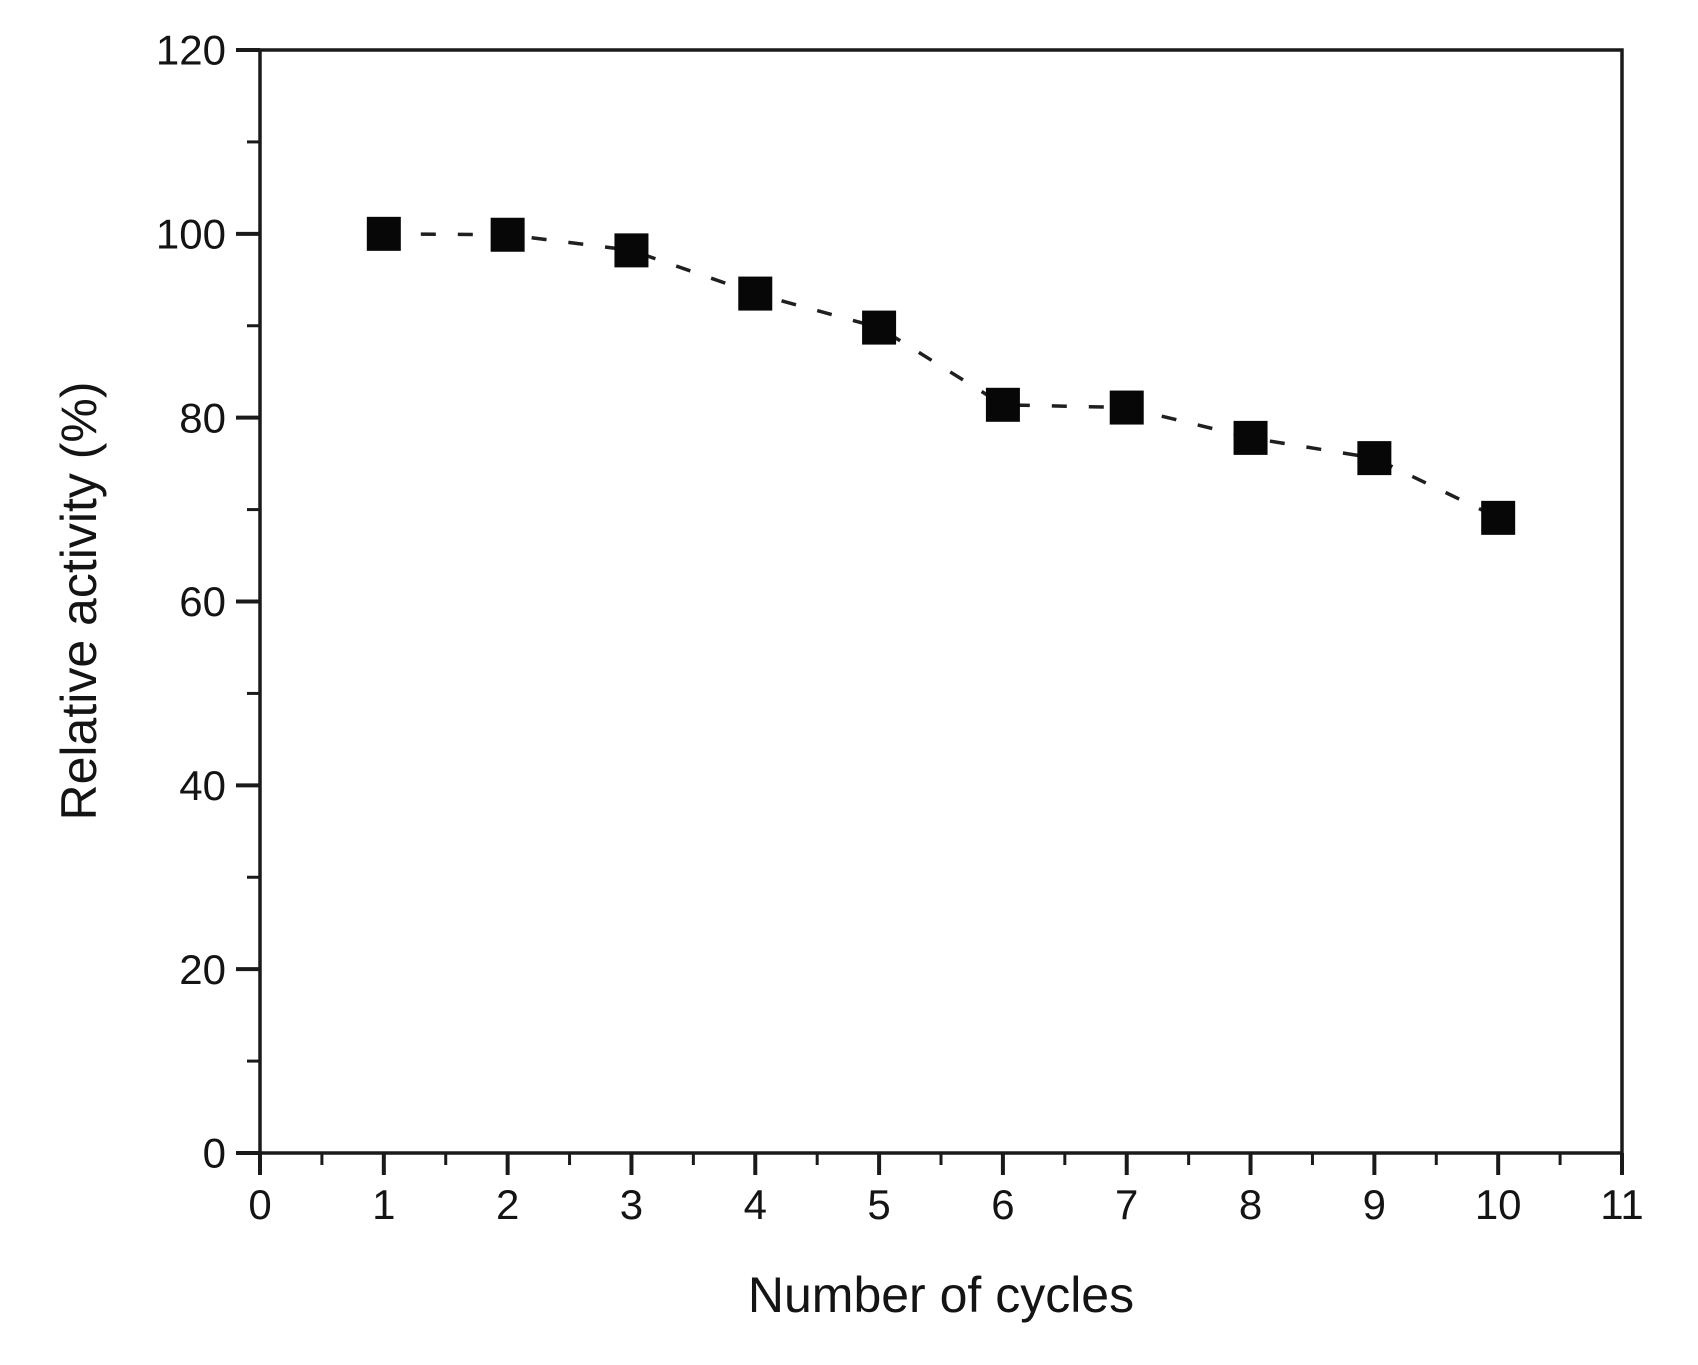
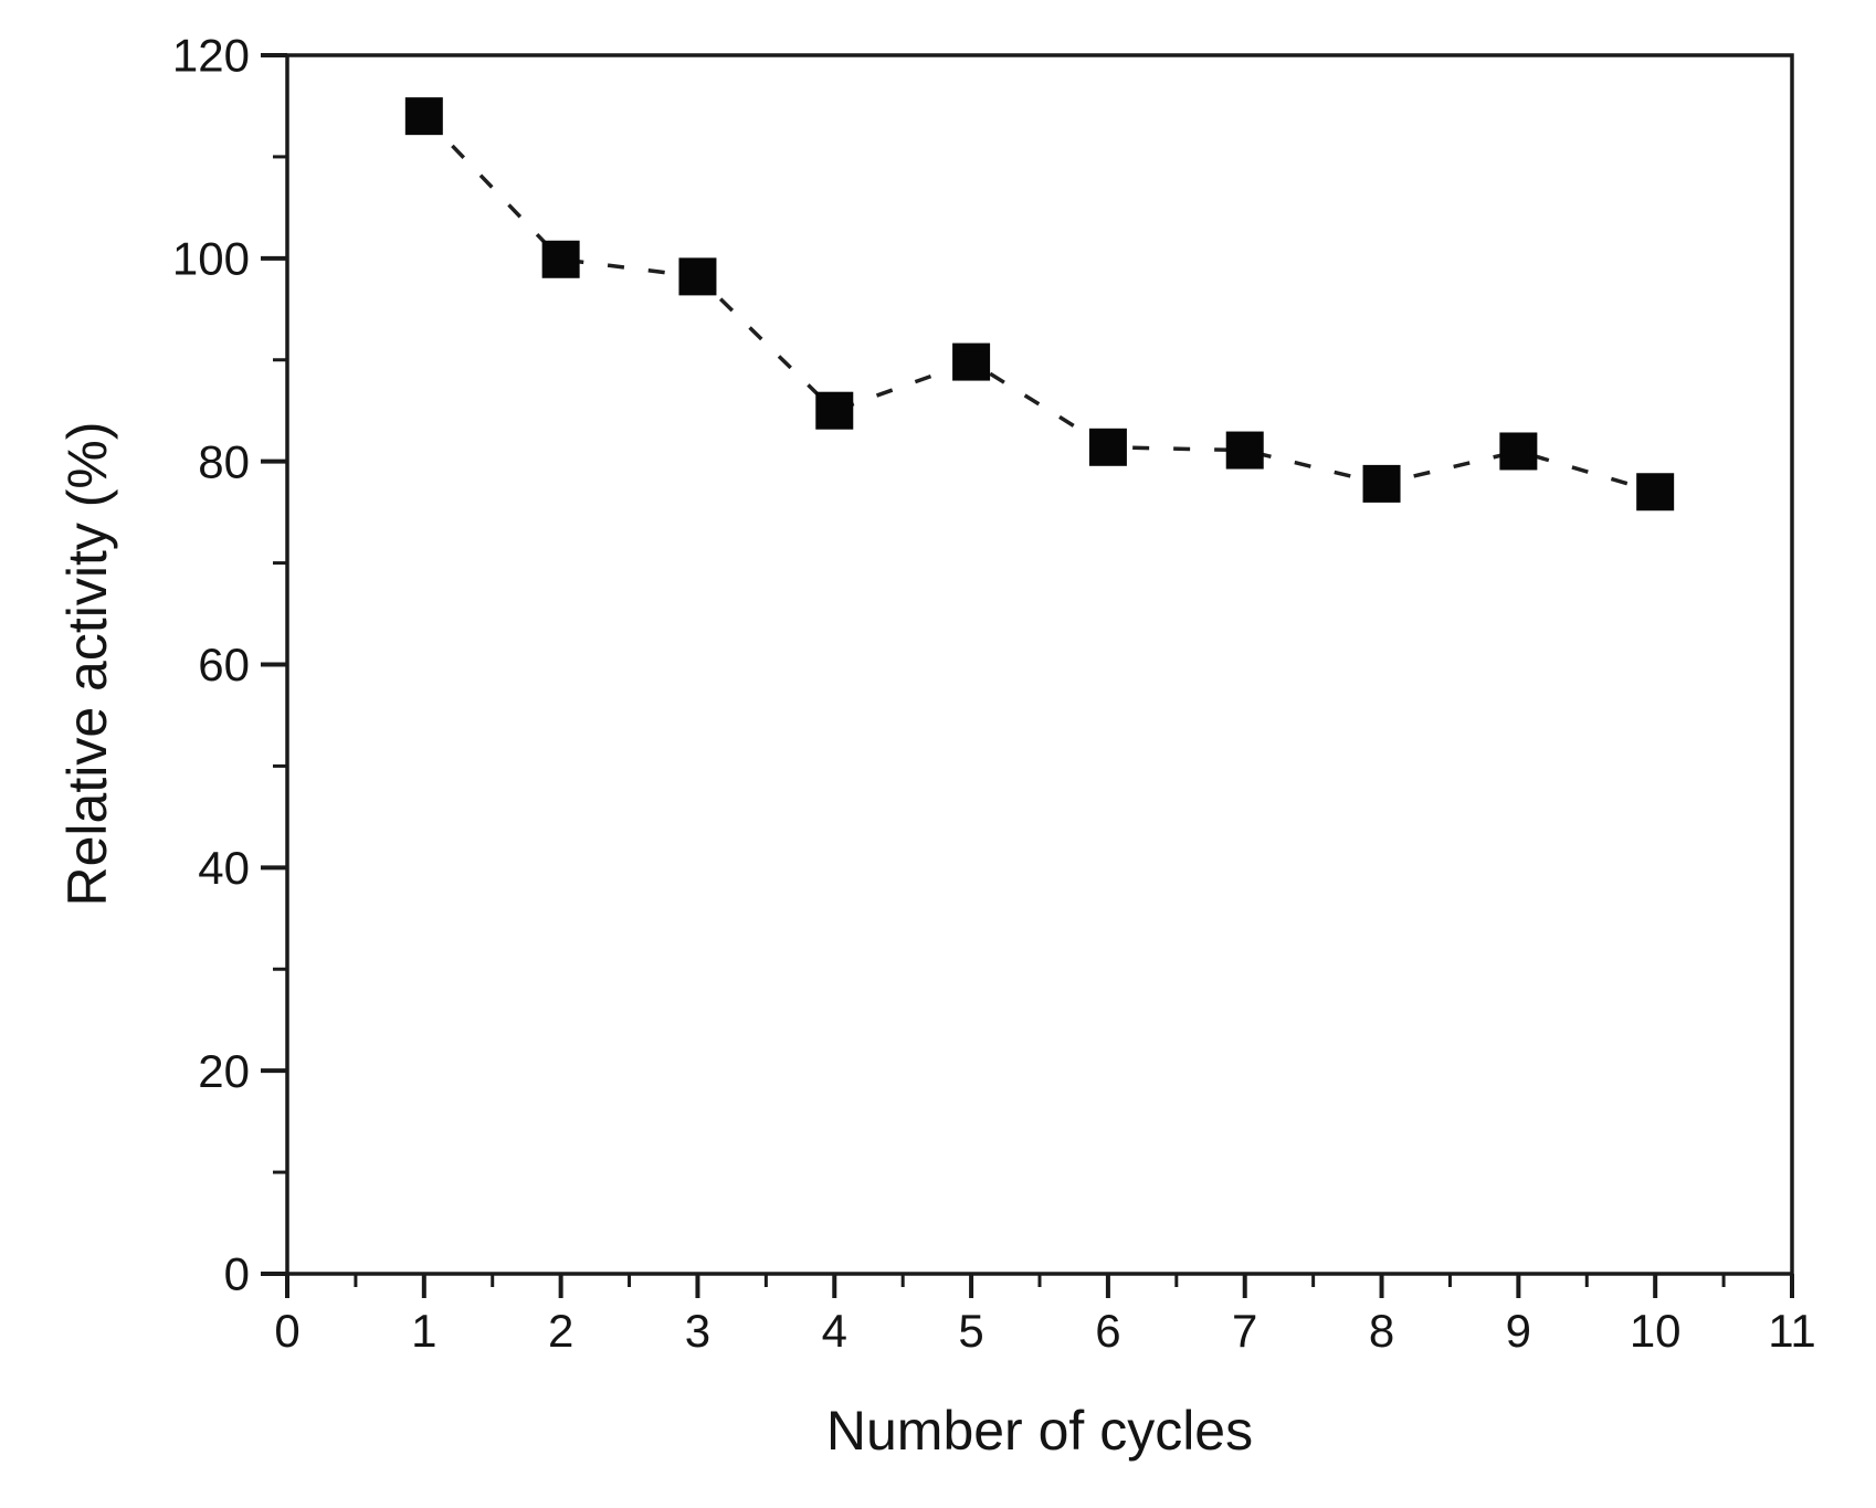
1: 100 -> 114
4: 94 -> 85
9: 76 -> 81
10: 69 -> 77
